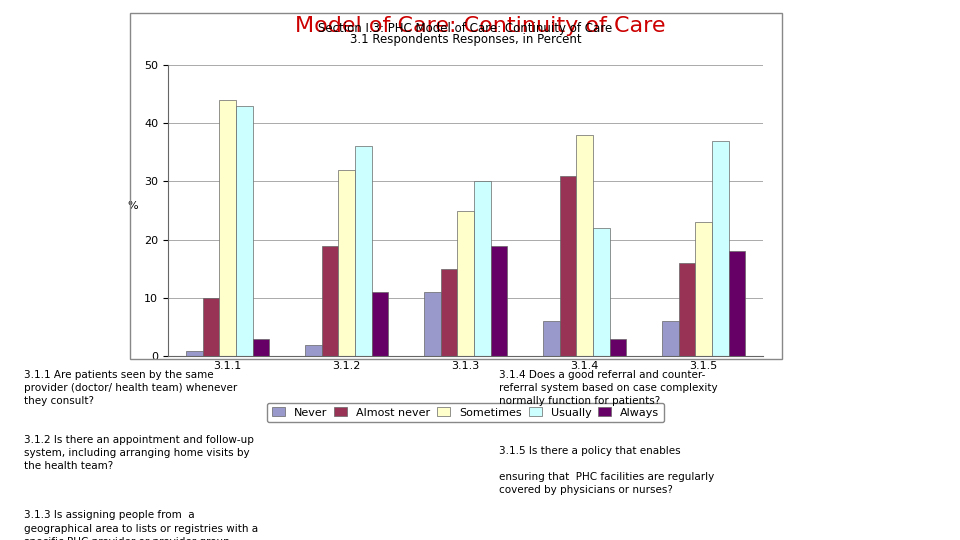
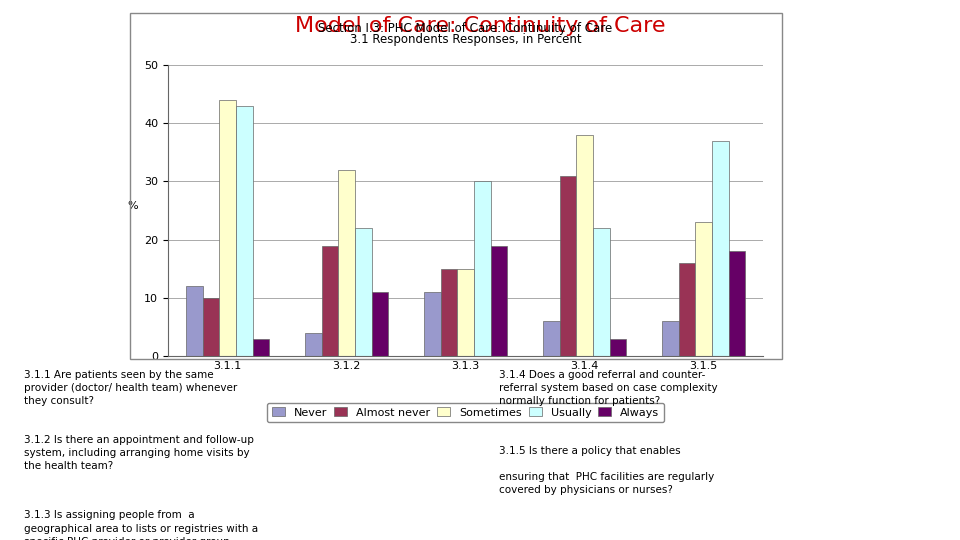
Never/3.1.1: 1 -> 12
Never/3.1.2: 2 -> 4
Usually/3.1.2: 36 -> 22
Sometimes/3.1.3: 25 -> 15
